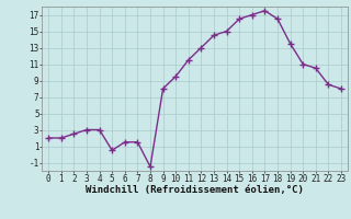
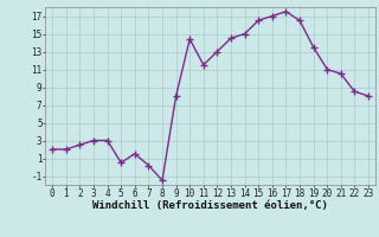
7: 1.5 -> 0.2
10: 9.5 -> 14.4
